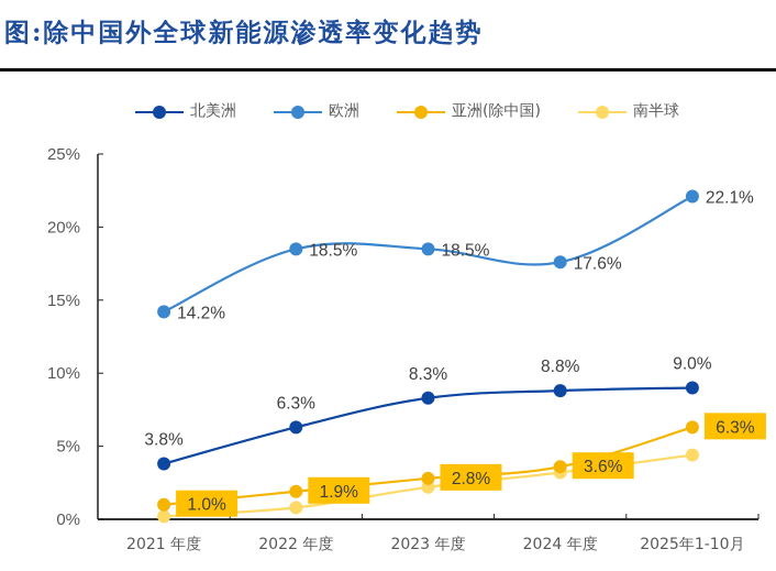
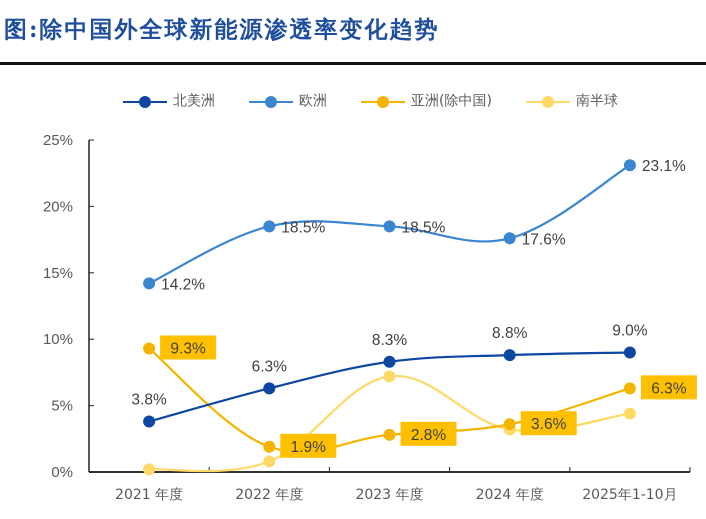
亚洲(除中国)/2021 年度: 1.0% -> 9.3%
南半球/2023 年度: 2.2% -> 7.2%
欧洲/2025年1-10月: 22.1% -> 23.1%
